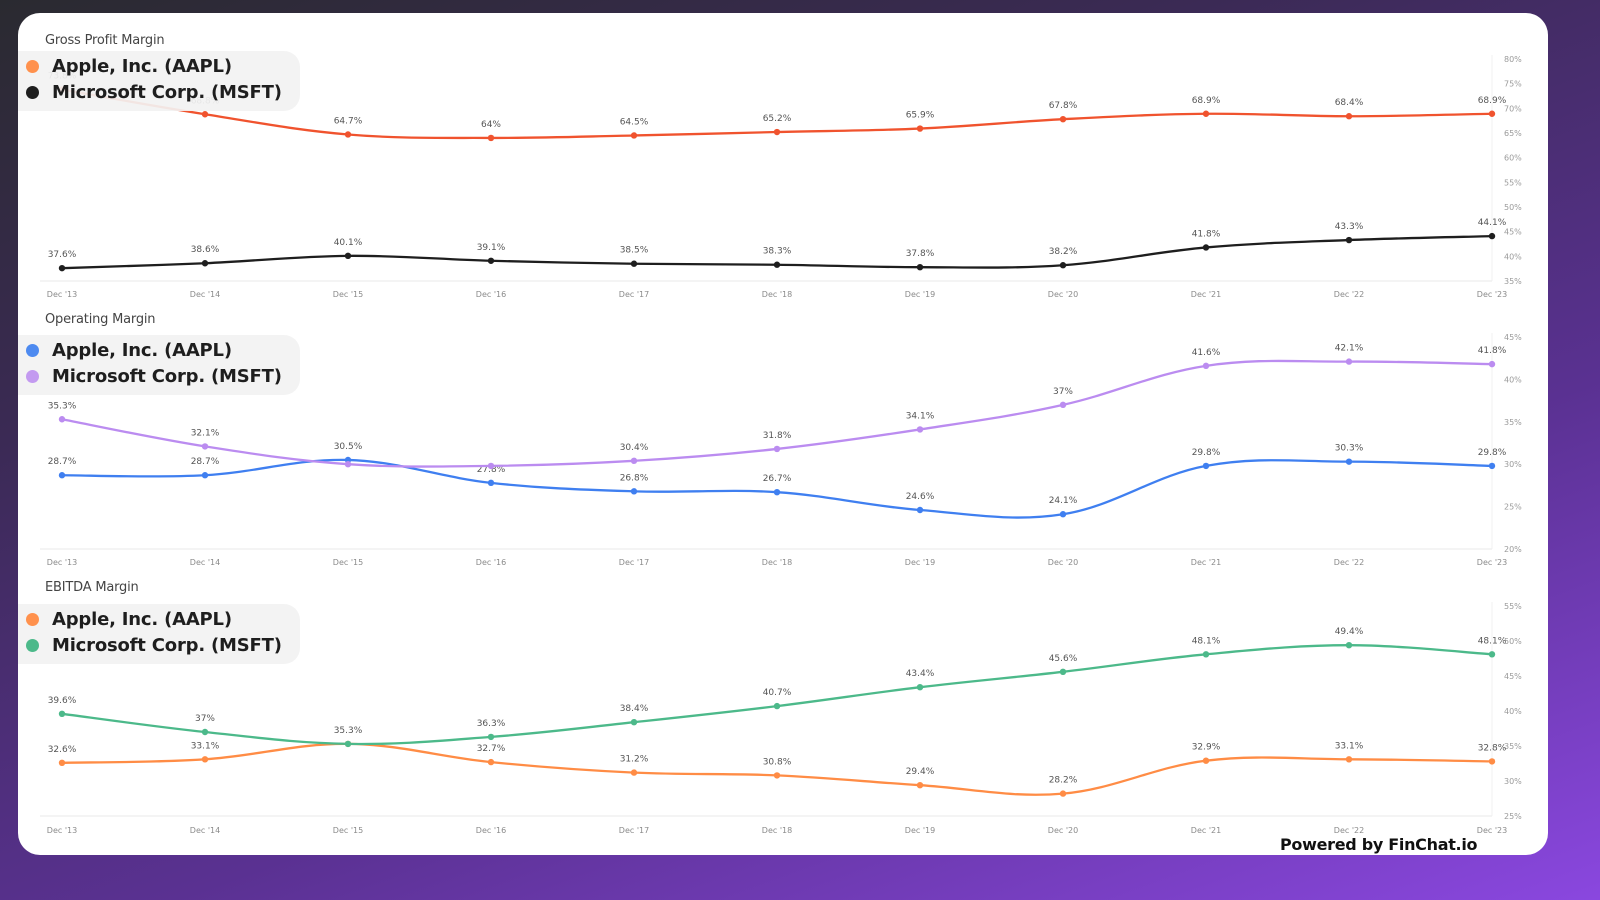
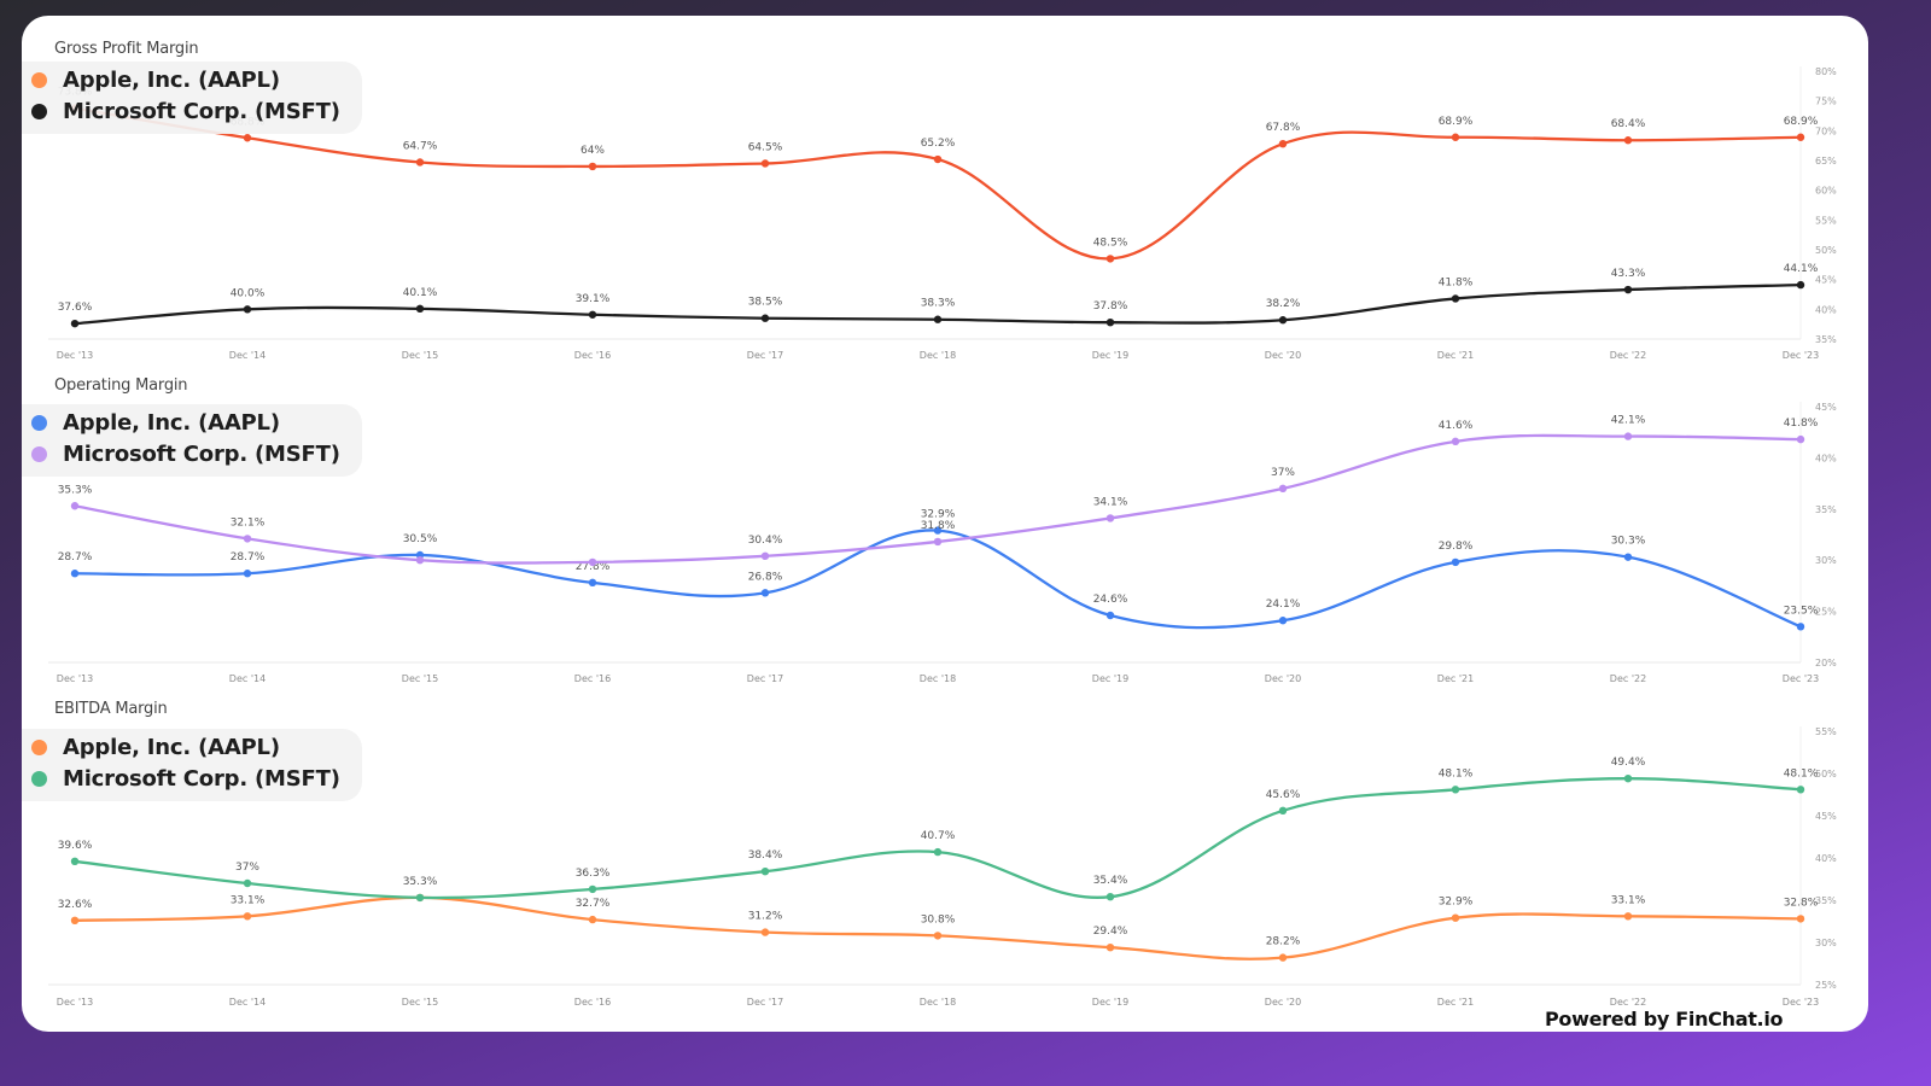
Gross Profit Margin/Microsoft Corp. (MSFT)/Dec '14: 38.6% -> 40.0%
Gross Profit Margin/Apple, Inc. (AAPL)/Dec '19: 65.9% -> 48.5%
Operating Margin/Apple, Inc. (AAPL)/Dec '18: 26.7% -> 32.9%
Operating Margin/Apple, Inc. (AAPL)/Dec '23: 29.8% -> 23.5%
EBITDA Margin/Microsoft Corp. (MSFT)/Dec '19: 43.4% -> 35.4%
